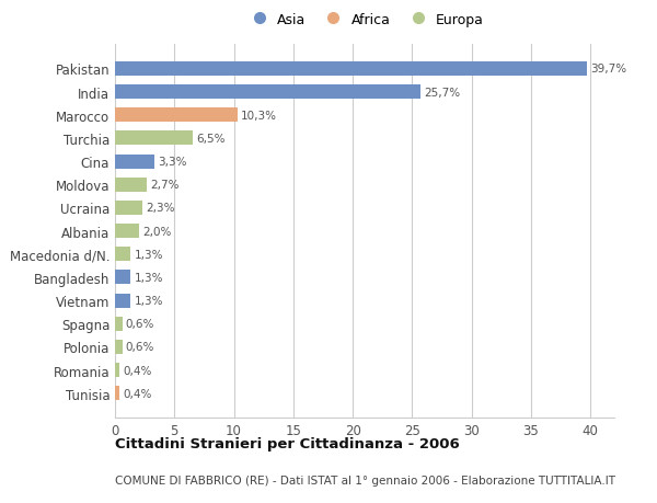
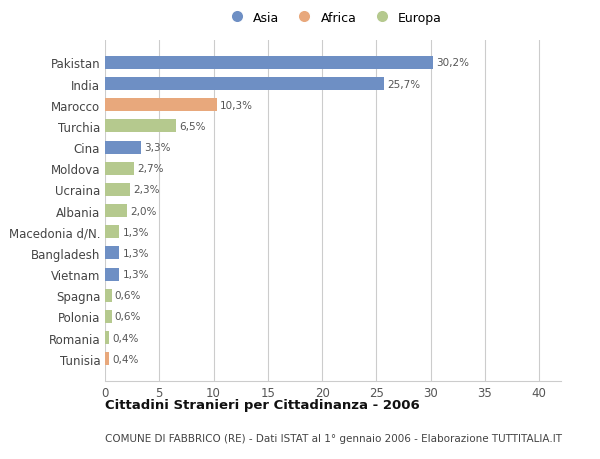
Pakistan: 39,7% -> 30,2%
